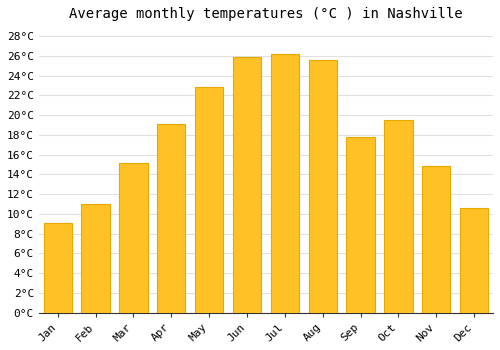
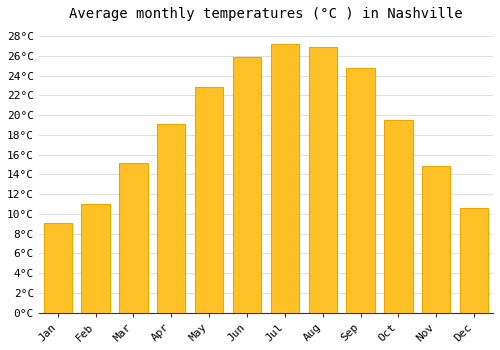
Jul: 26.2°C -> 27.2°C
Aug: 25.6°C -> 26.9°C
Sep: 17.8°C -> 24.8°C
